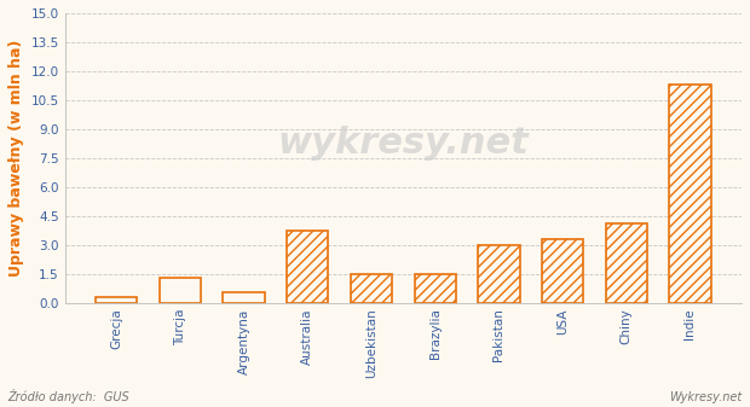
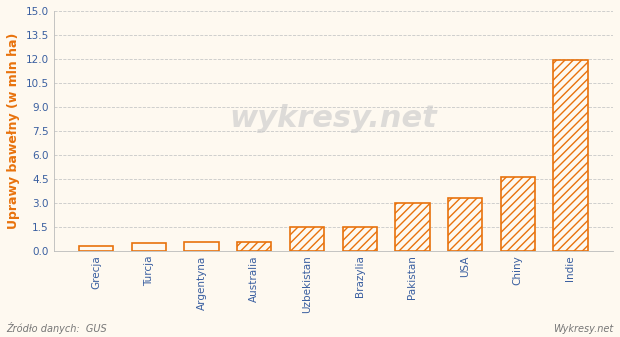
Turcja: 1.3 -> 0.5
Australia: 3.7 -> 0.6
Chiny: 4.1 -> 4.6
Indie: 11.3 -> 11.9
